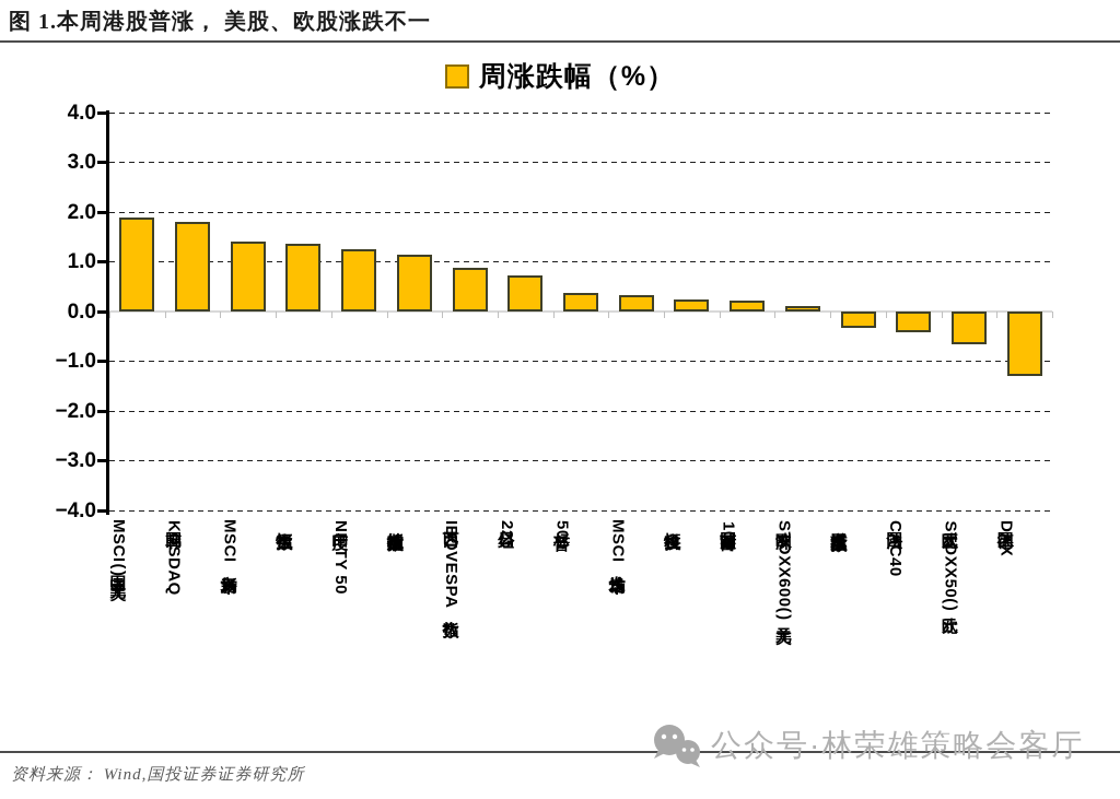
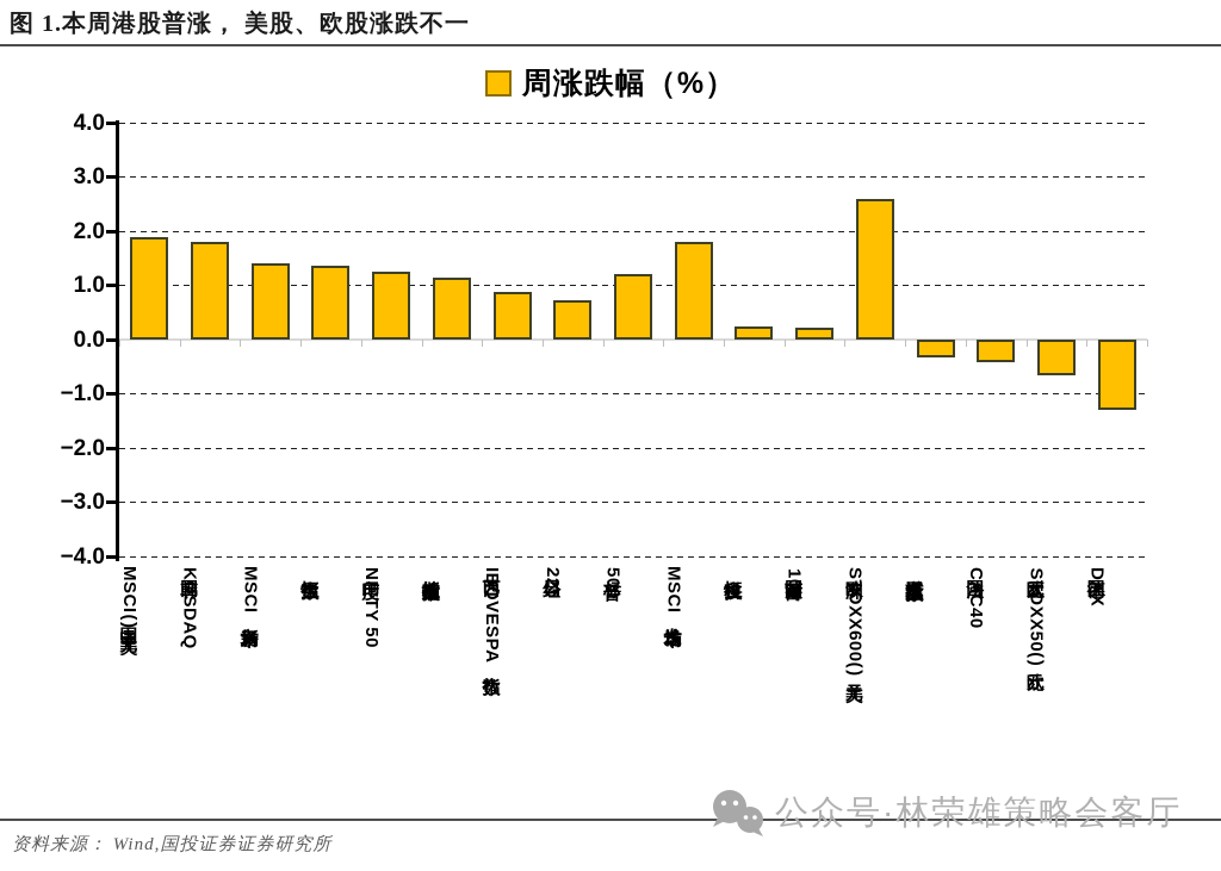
标普500: 0.4 -> 1.2
MSCI发达市场: 0.3 -> 1.8
欧洲STOXX600(美元): 0.1 -> 2.6
